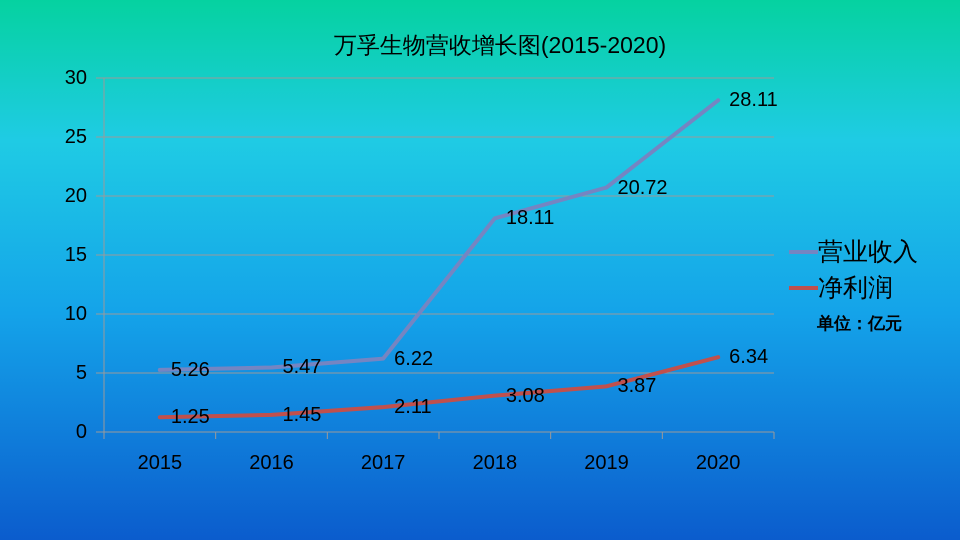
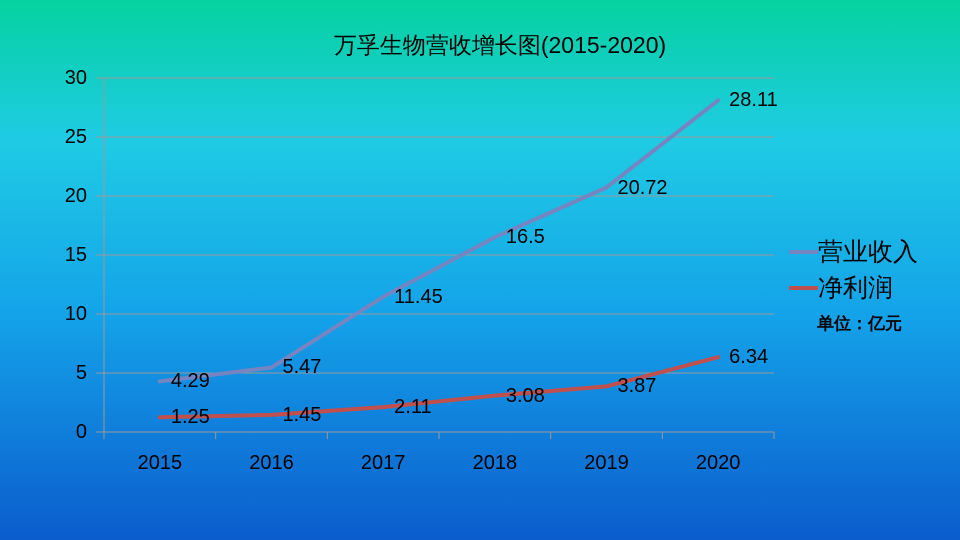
营业收入/2015: 5.26 -> 4.29
营业收入/2017: 6.22 -> 11.45
营业收入/2018: 18.11 -> 16.5
